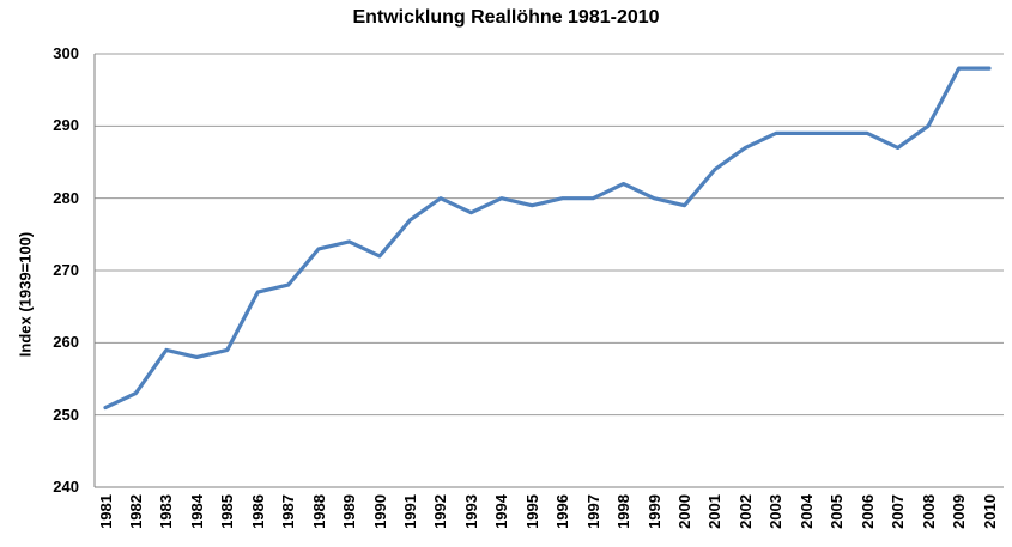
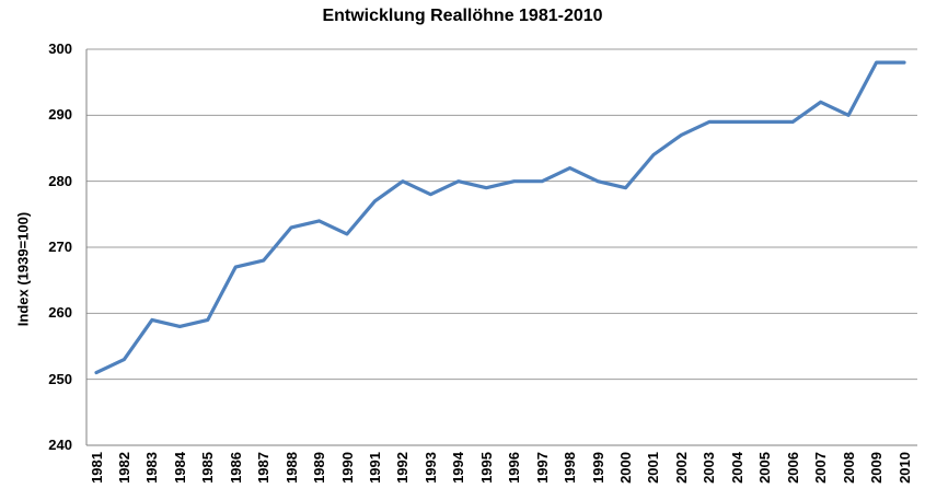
2007: 287 -> 292
